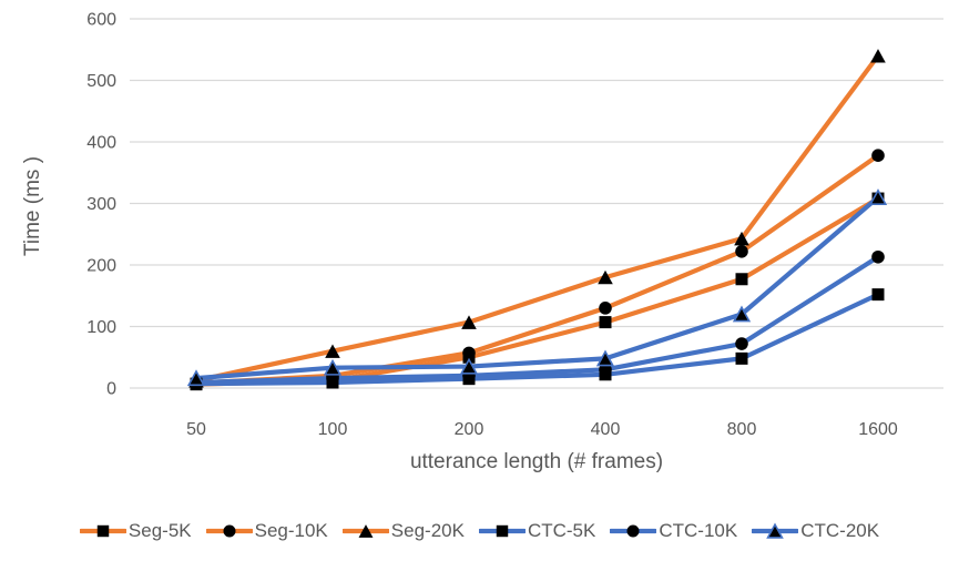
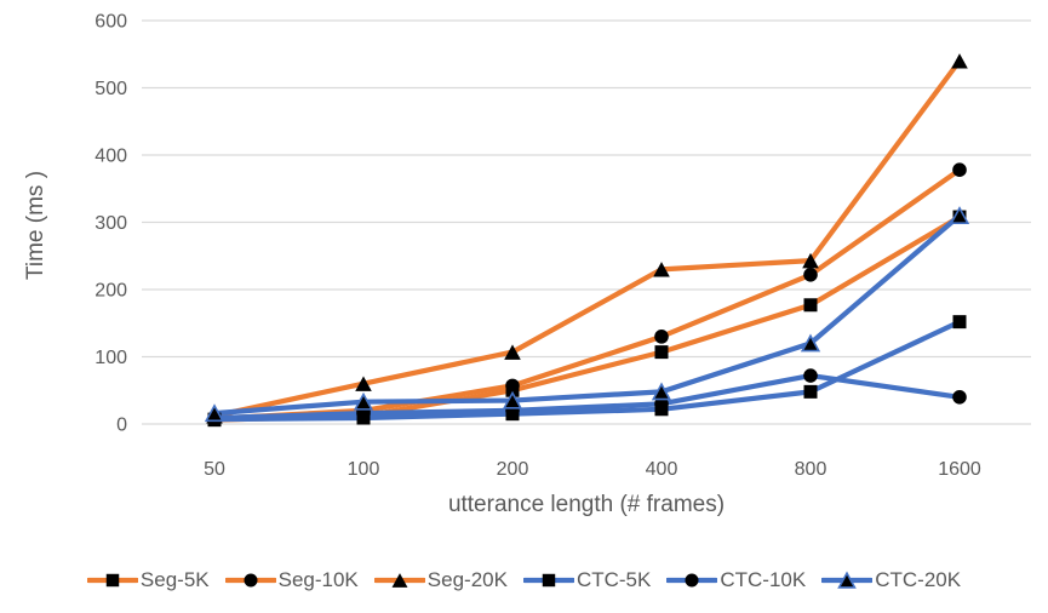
Seg-20K/400: 180 -> 230
CTC-10K/1600: 210 -> 40
